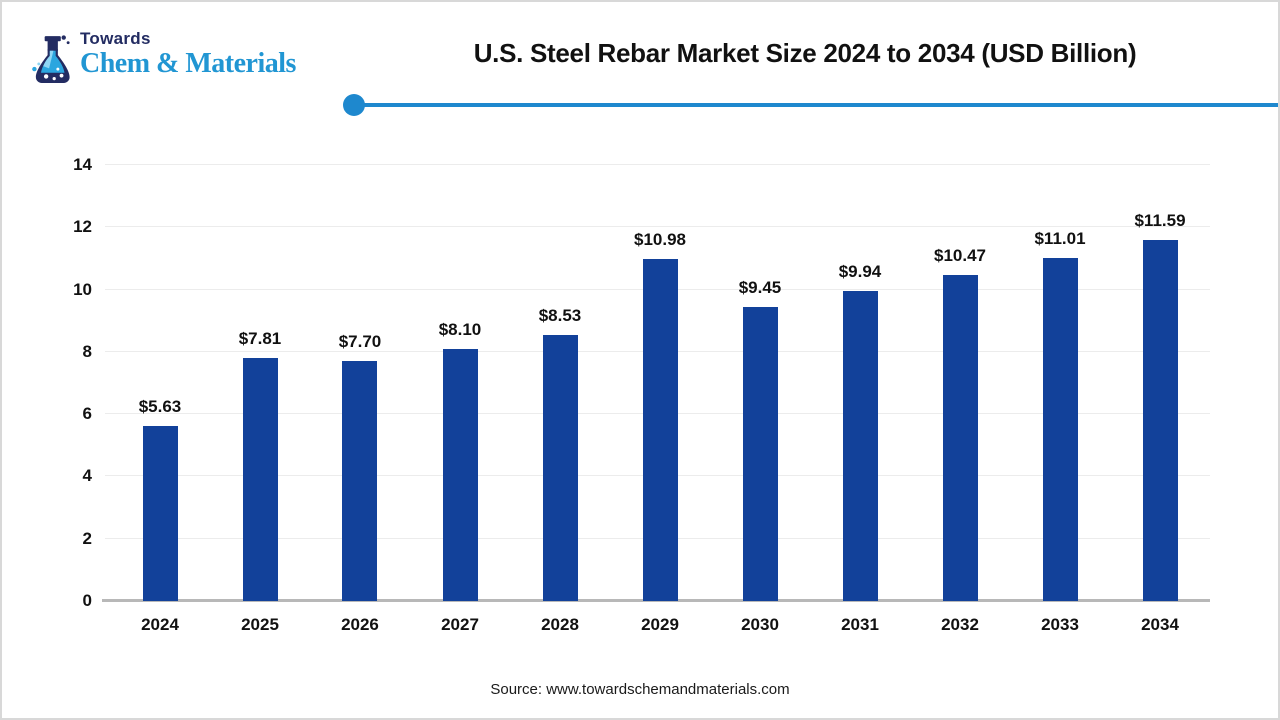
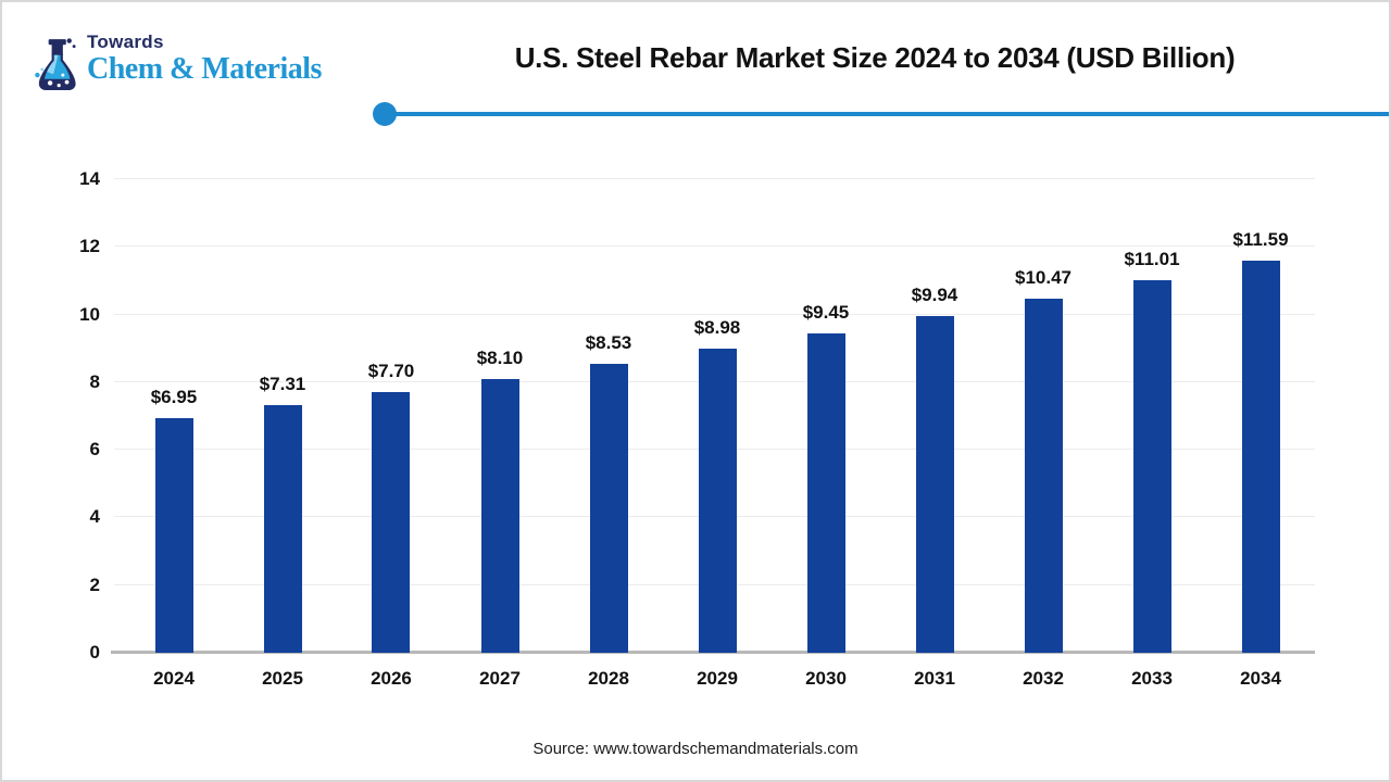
2024: $5.63 -> $6.95
2025: $7.81 -> $7.31
2029: $10.98 -> $8.98
